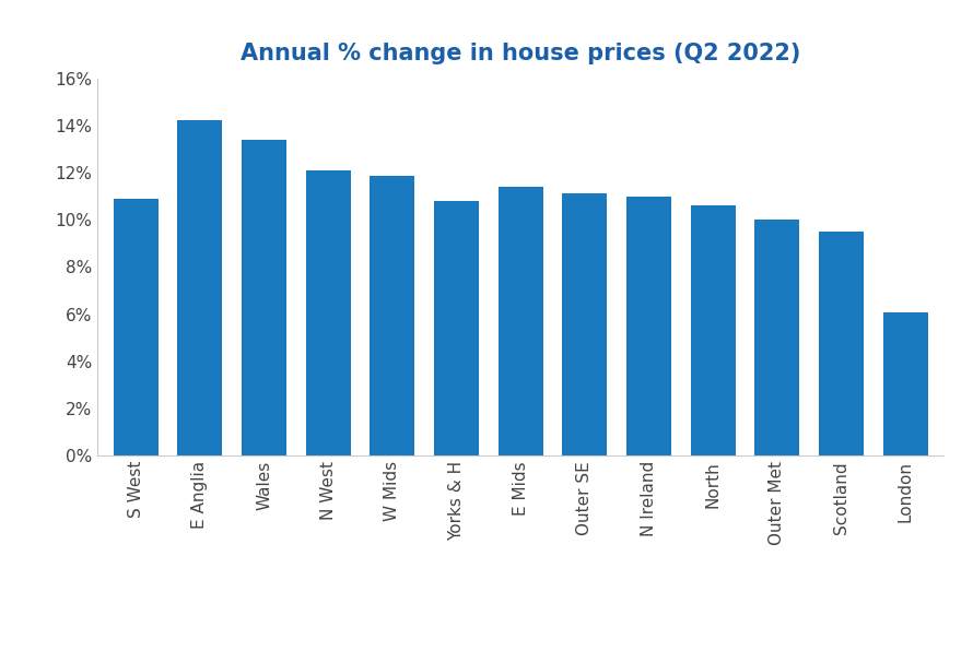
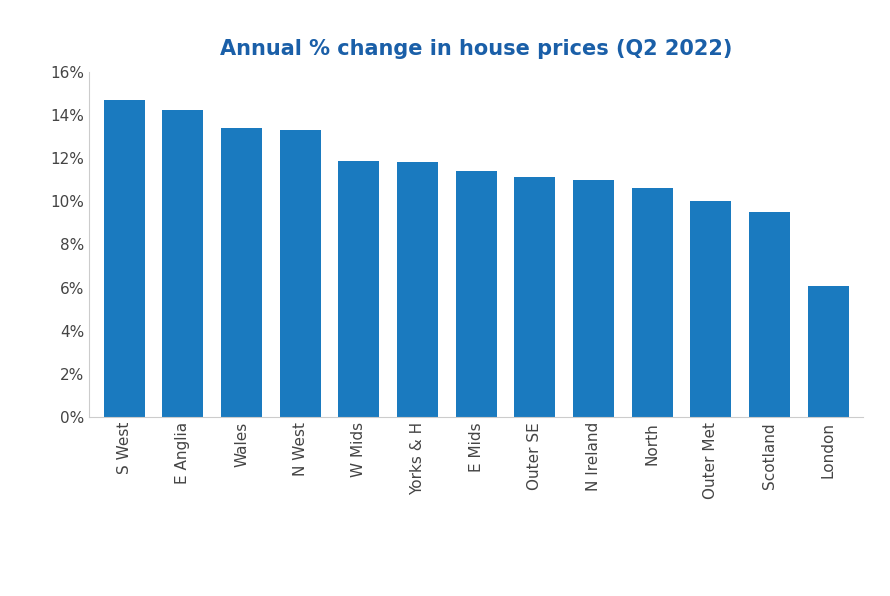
S West: 10.90% -> 14.70%
N West: 12.10% -> 13.30%
Yorks & H: 10.80% -> 11.80%
